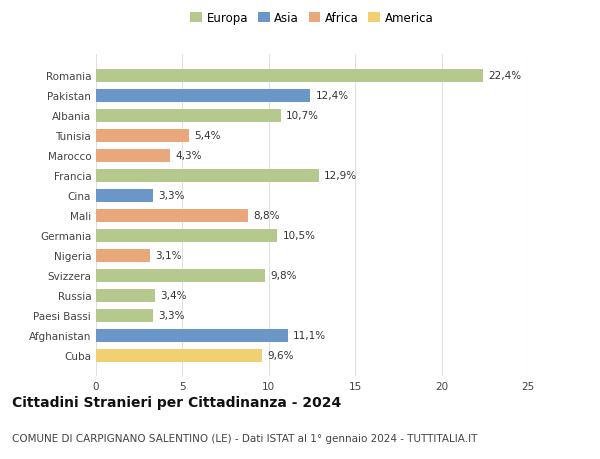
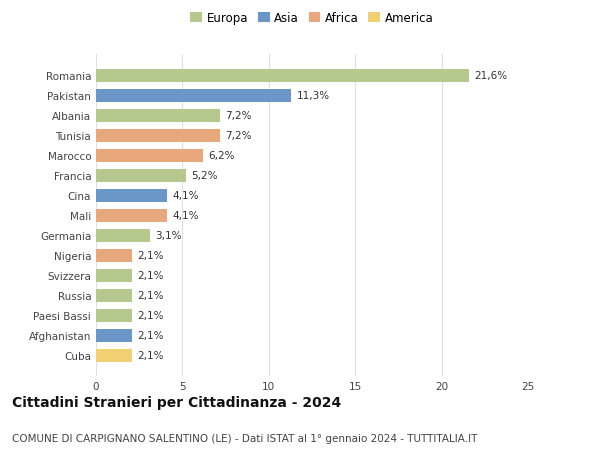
Romania: 22,4% -> 21,6%
Pakistan: 12,4% -> 11,3%
Albania: 10,7% -> 7,2%
Tunisia: 5,4% -> 7,2%
Marocco: 4,3% -> 6,2%
Francia: 12,9% -> 5,2%
Cina: 3,3% -> 4,1%
Mali: 8,8% -> 4,1%
Germania: 10,5% -> 3,1%
Nigeria: 3,1% -> 2,1%
Svizzera: 9,8% -> 2,1%
Russia: 3,4% -> 2,1%
Paesi Bassi: 3,3% -> 2,1%
Afghanistan: 11,1% -> 2,1%
Cuba: 9,6% -> 2,1%
